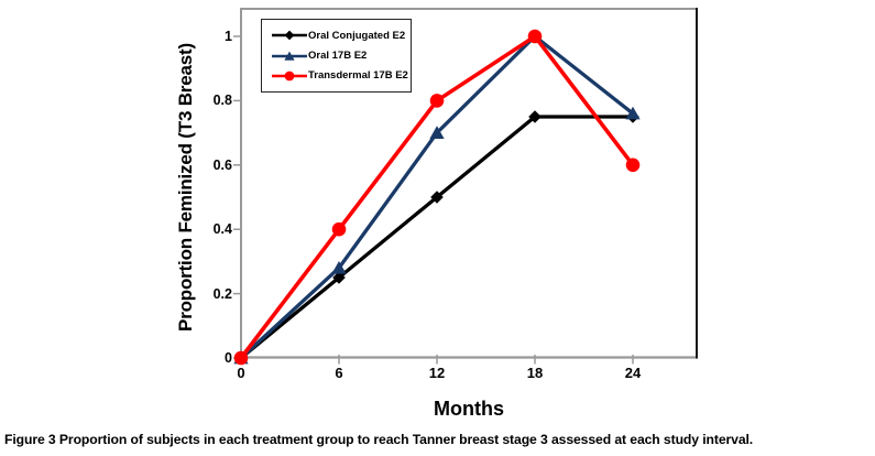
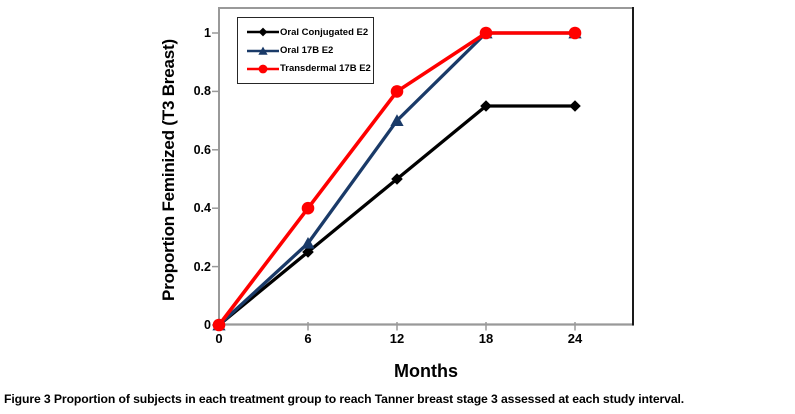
Oral 17B E2/24: 0.76 -> 1.00
Transdermal 17B E2/24: 0.6 -> 1.0
